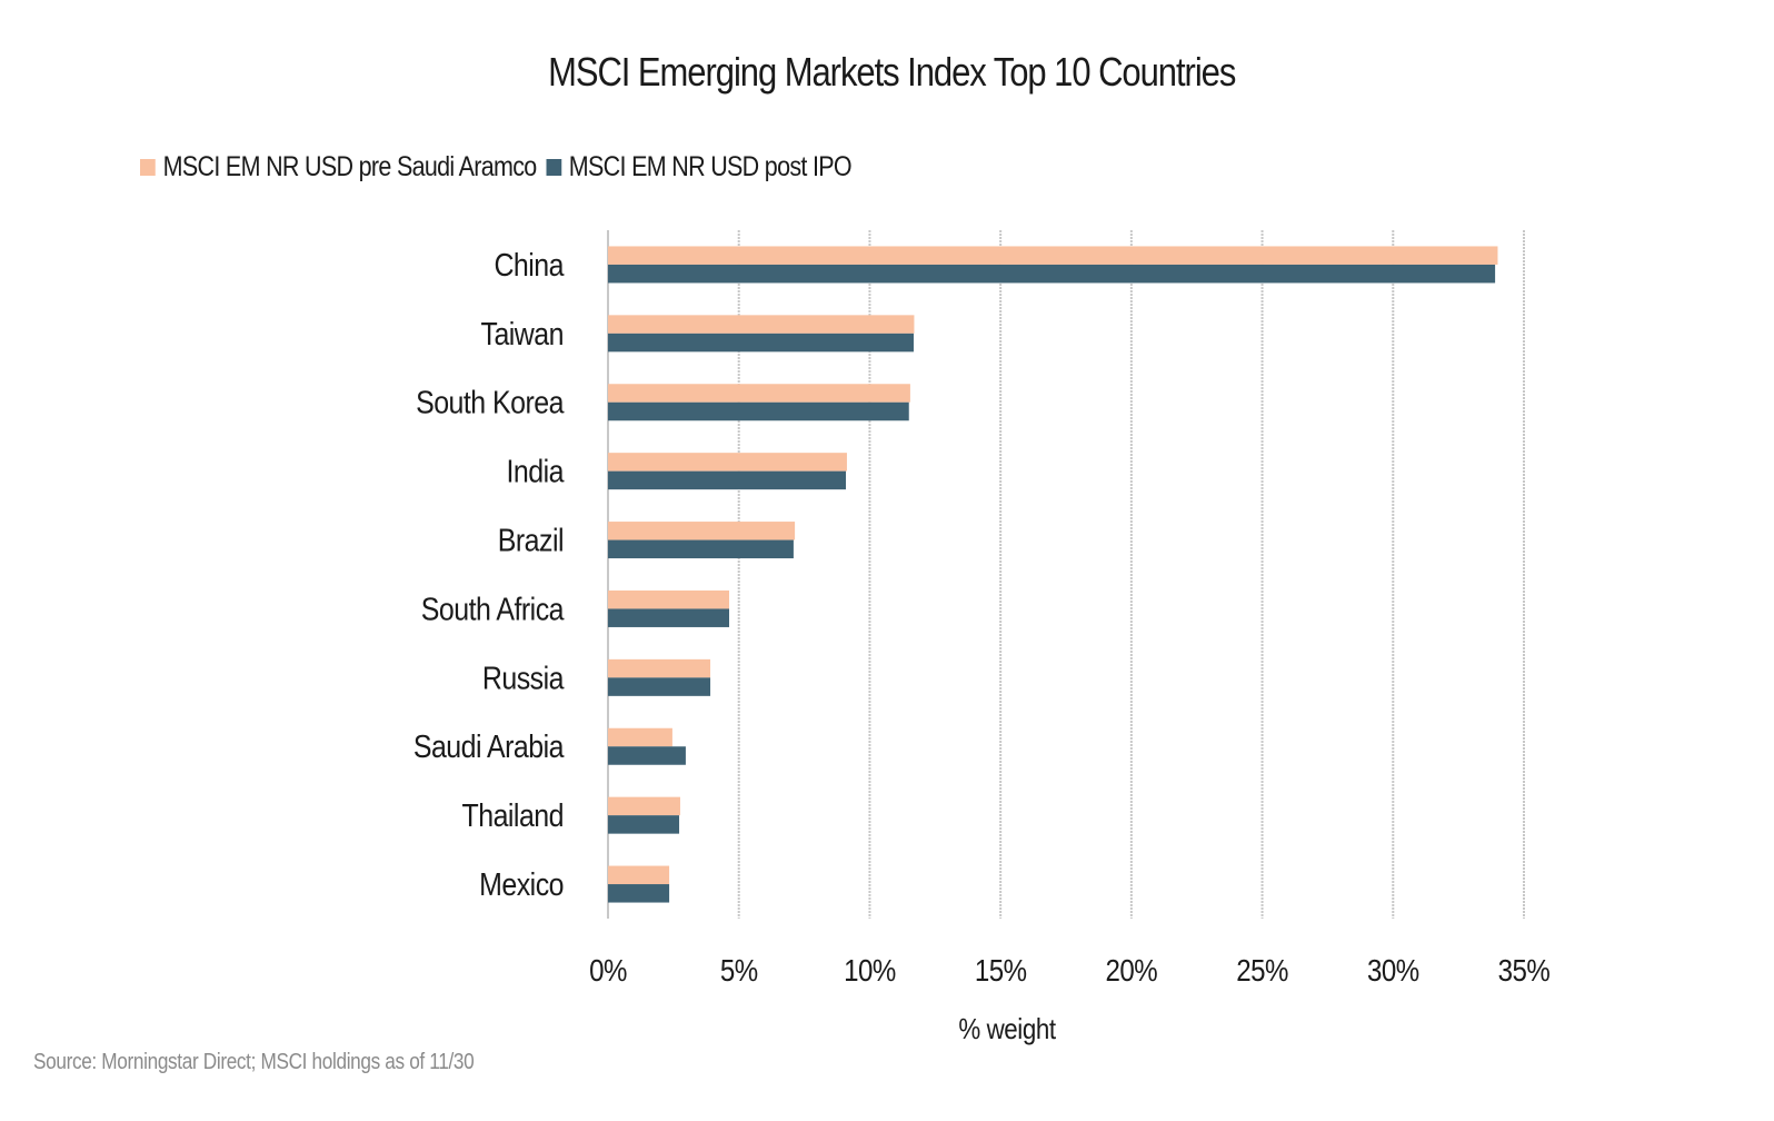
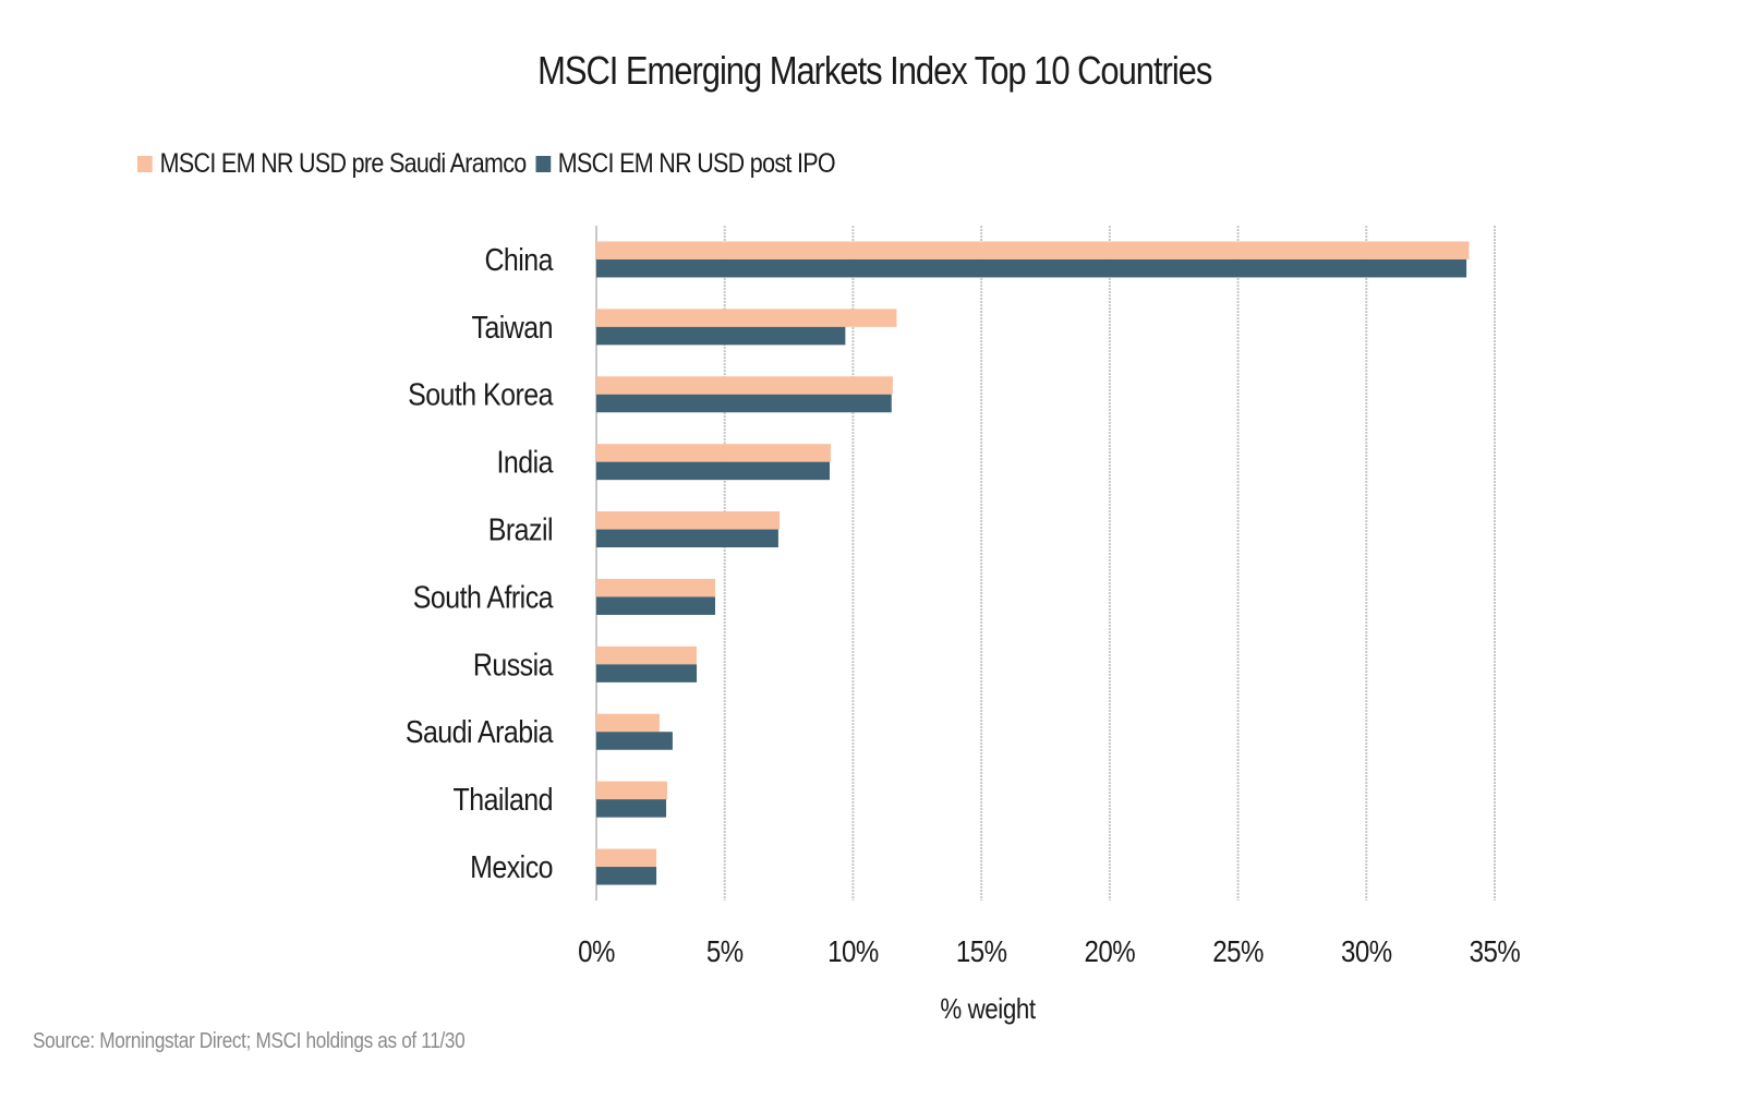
MSCI EM NR USD post IPO/Taiwan: 11.7% -> 9.7%
